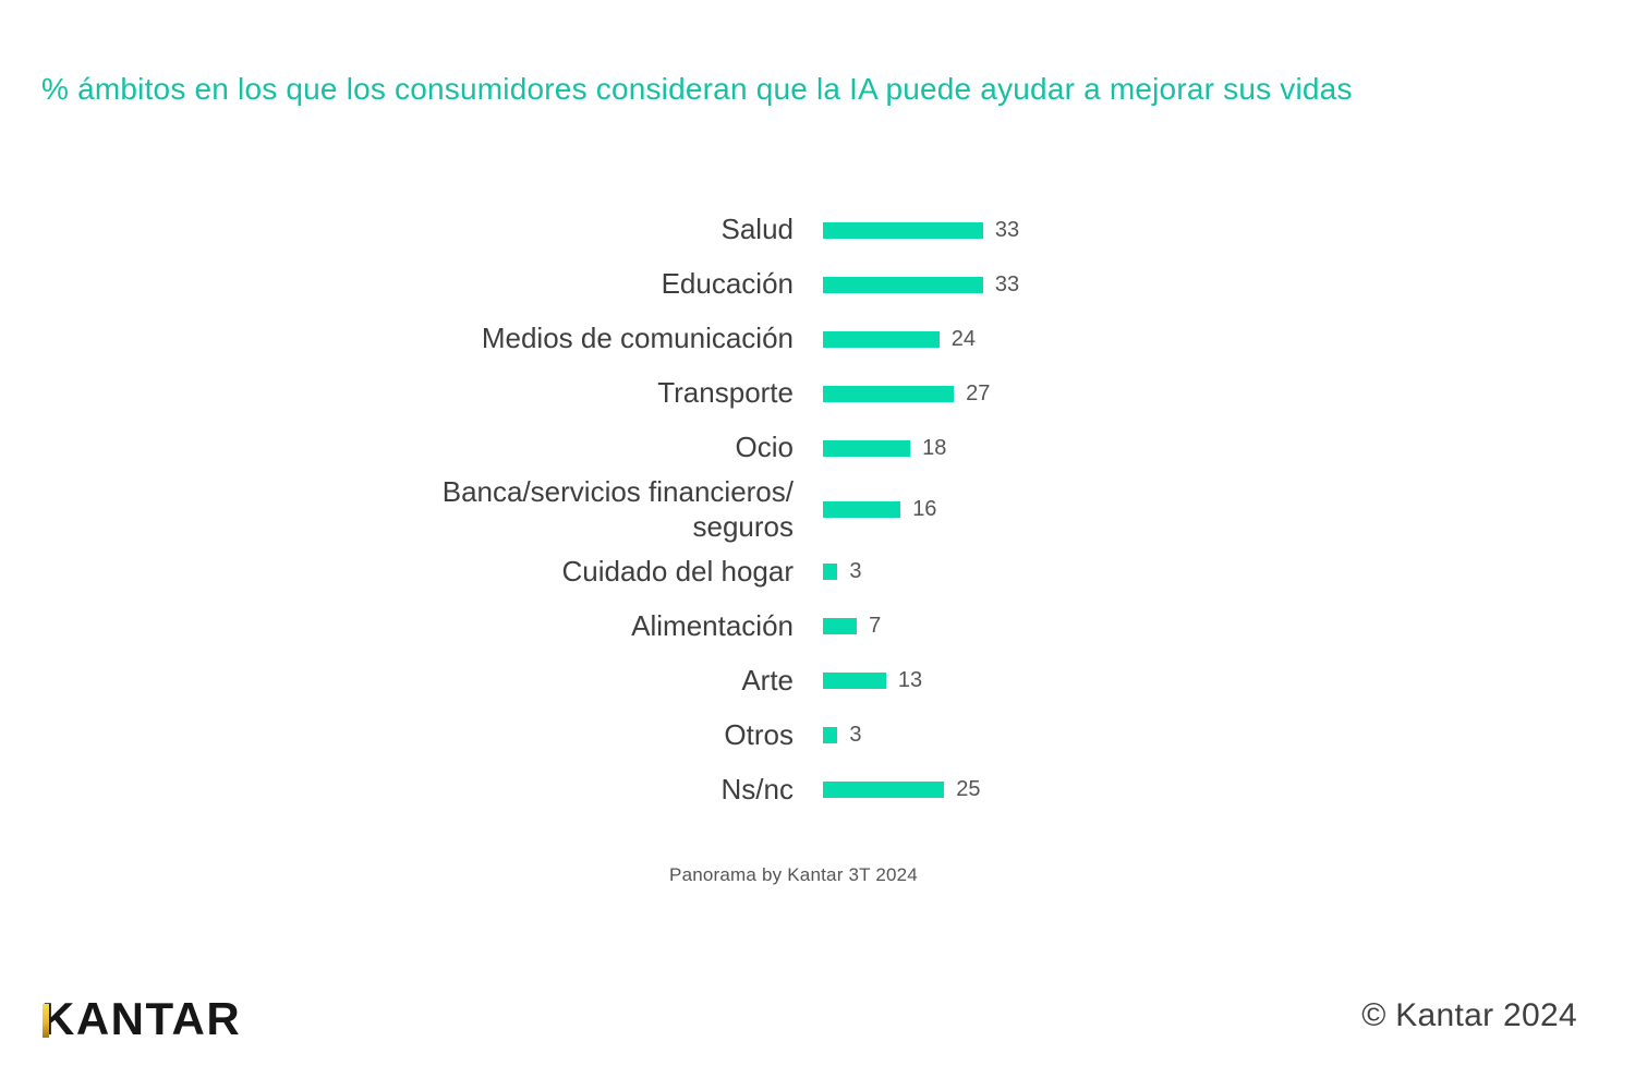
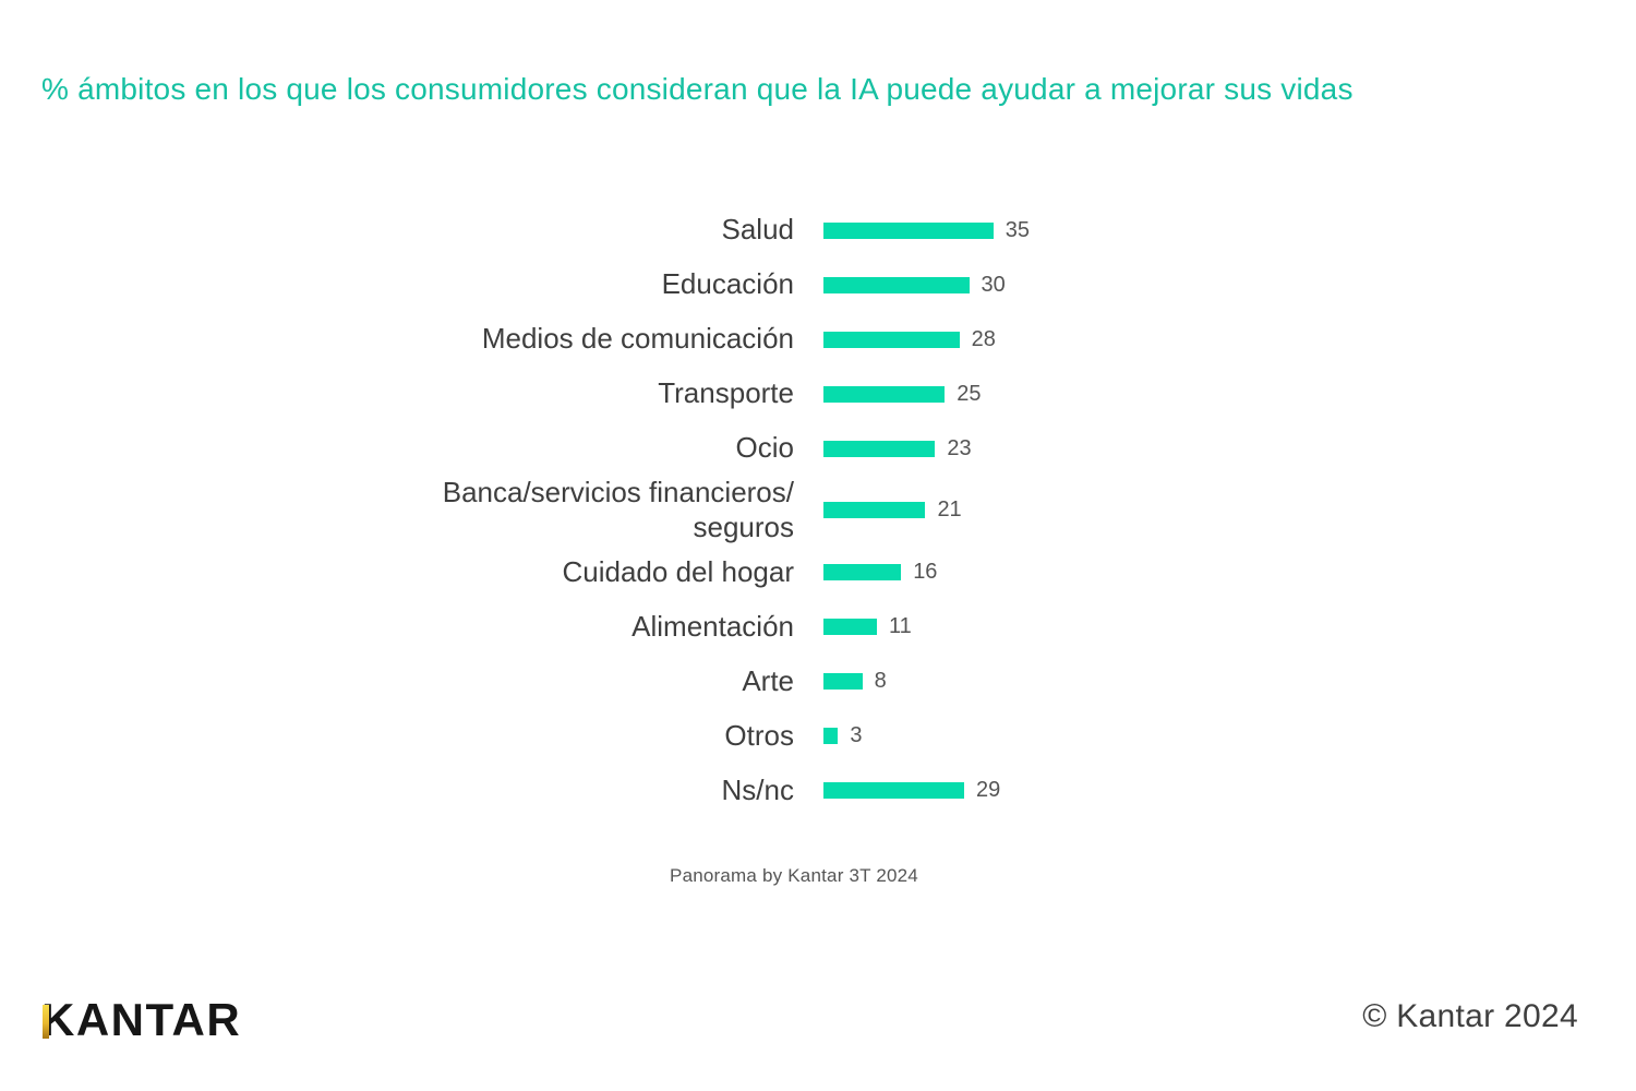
Salud: 33 -> 35
Educación: 33 -> 30
Medios de comunicación: 24 -> 28
Transporte: 27 -> 25
Ocio: 18 -> 23
Banca/servicios financieros/ seguros: 16 -> 21
Cuidado del hogar: 3 -> 16
Alimentación: 7 -> 11
Arte: 13 -> 8
Ns/nc: 25 -> 29
